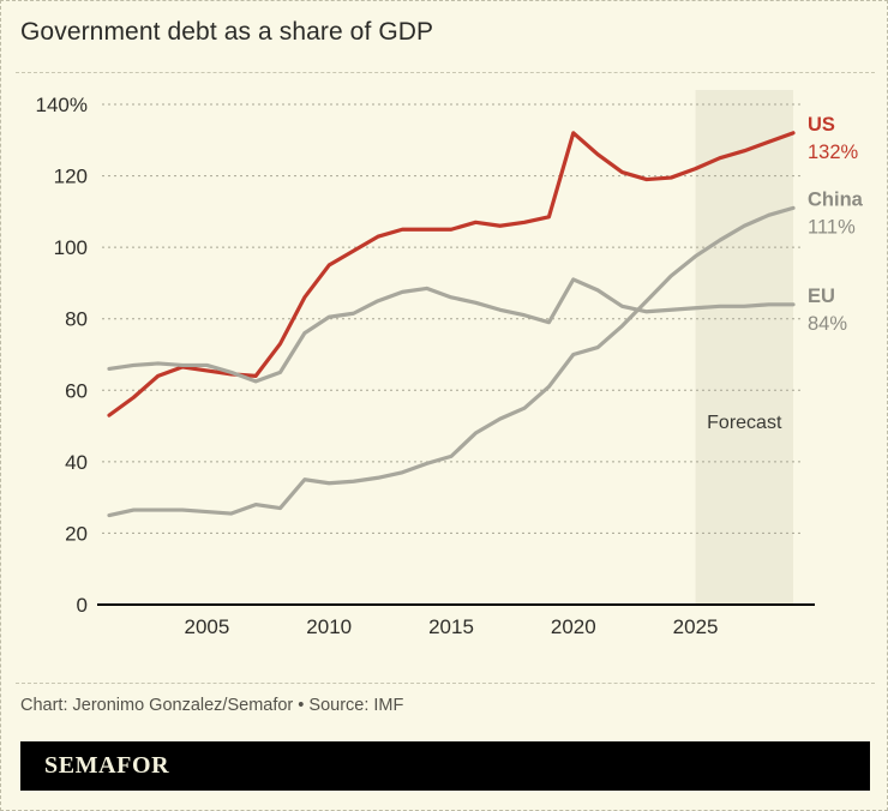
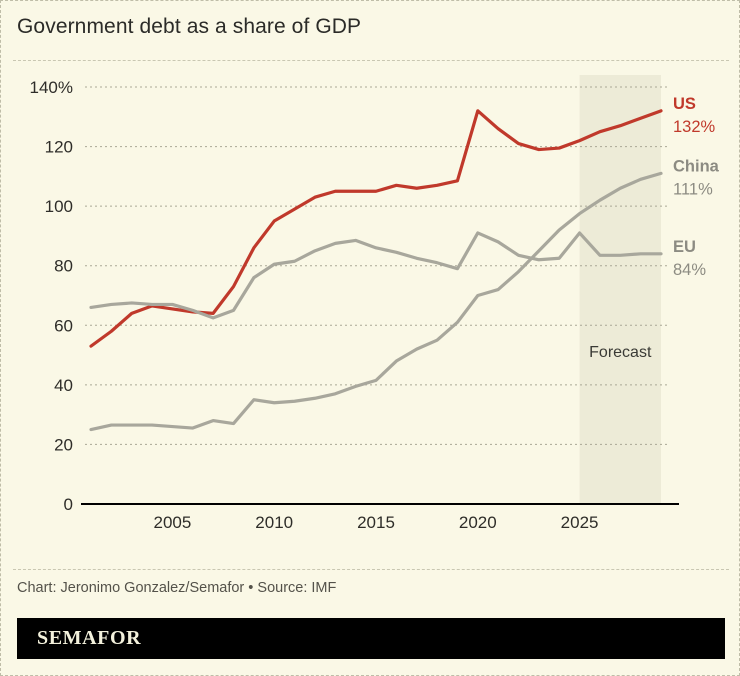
EU/2025: 83% -> 91%
